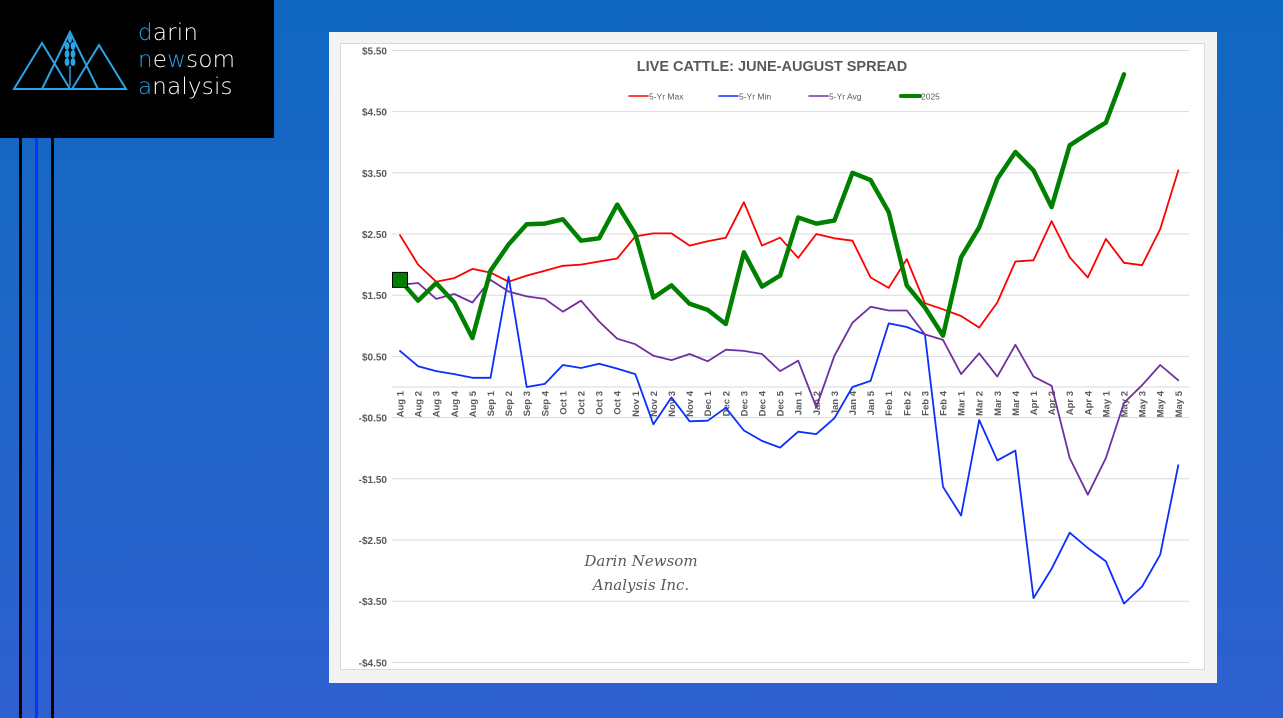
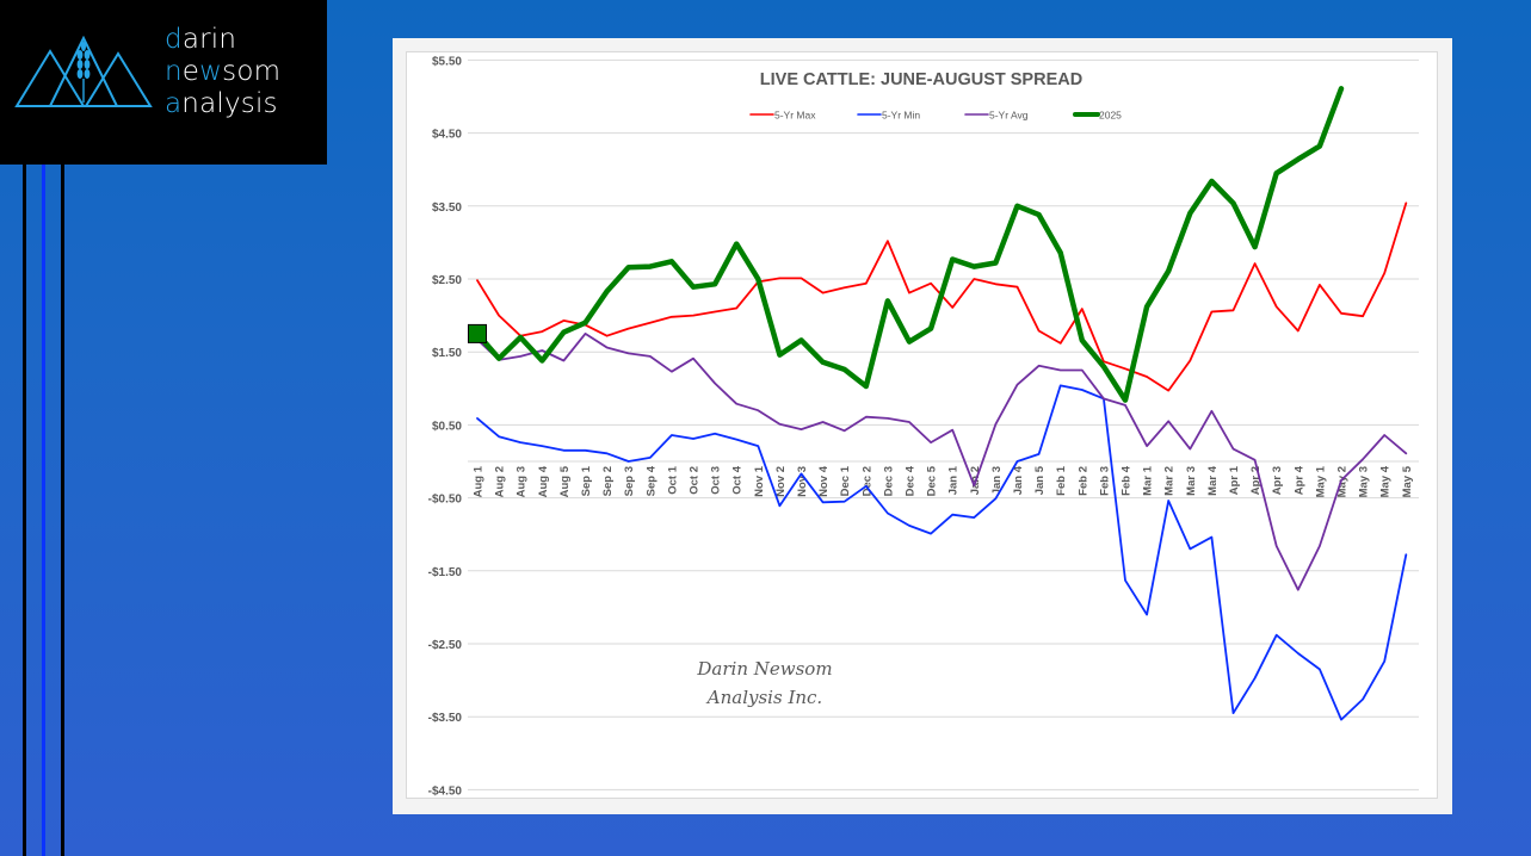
5-Yr Avg/Aug 2: $1.7 -> $1.4
2025/Aug 5: $0.8 -> $1.8
5-Yr Min/Sep 2: $1.8 -> $0.1
